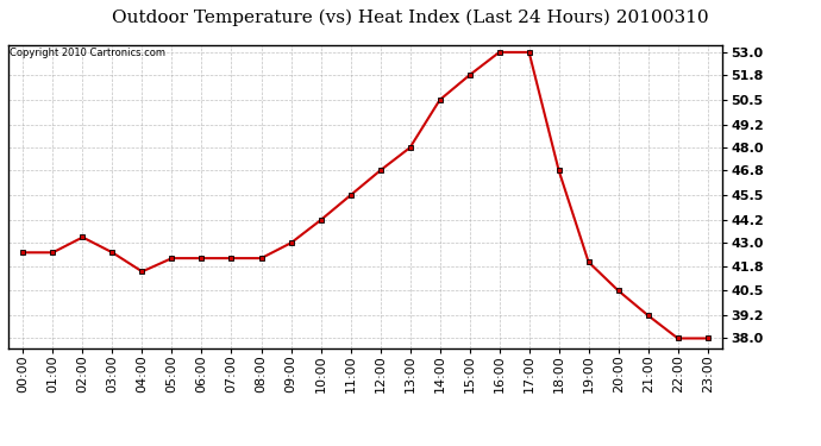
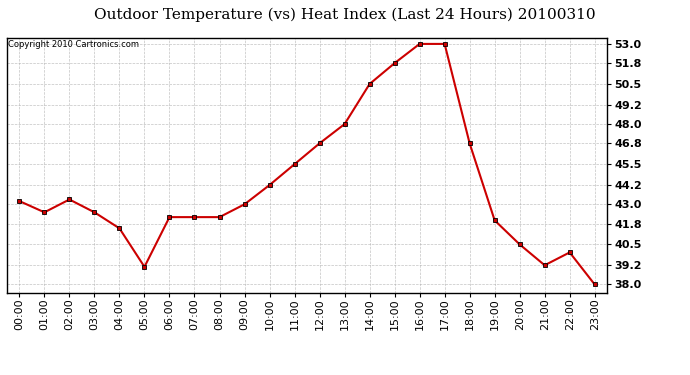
00:00: 42.5 -> 43.2
05:00: 42.2 -> 39.1
22:00: 38.0 -> 40.0
